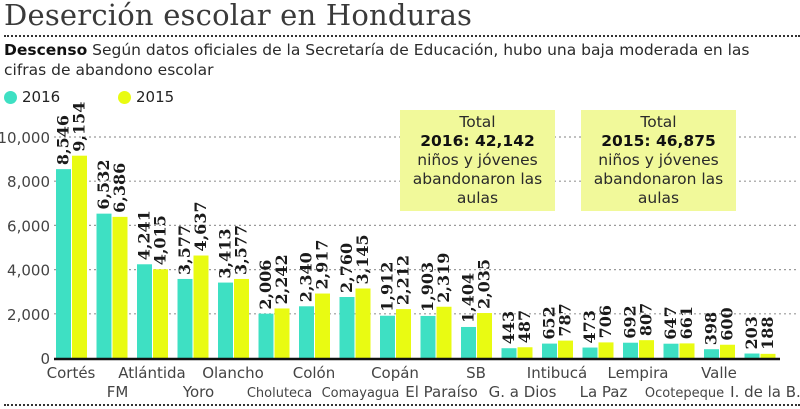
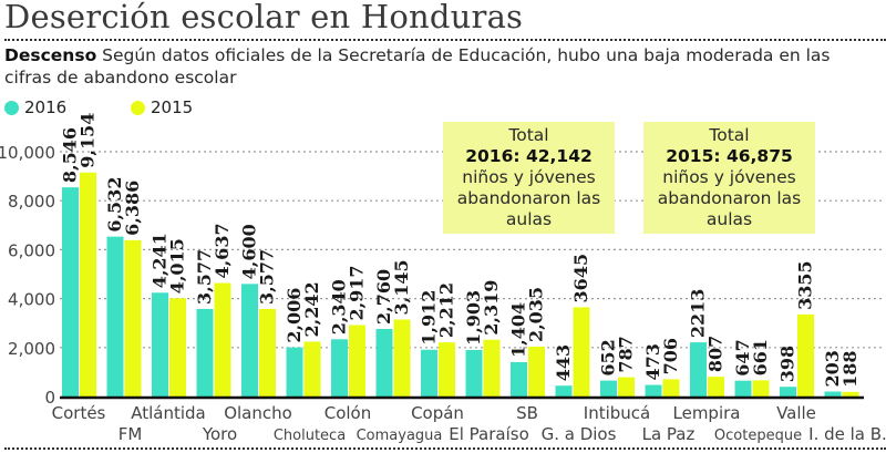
2016/Olancho: 3,413 -> 4,600
2015/G. a Dios: 487 -> 3645
2016/Lempira: 692 -> 2213
2015/Valle: 600 -> 3355
